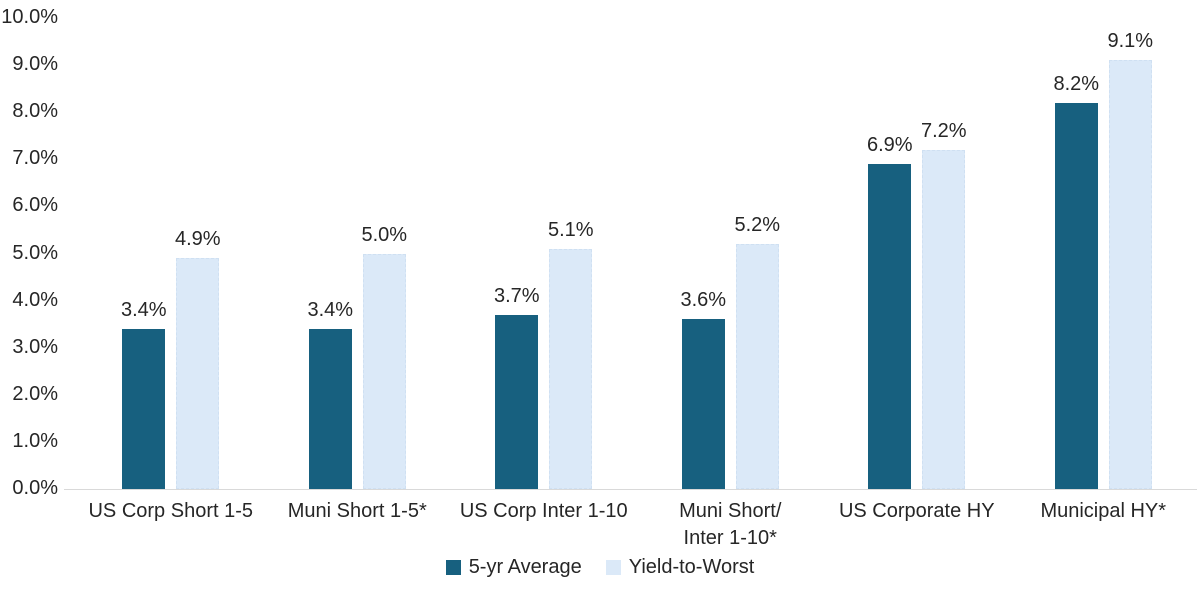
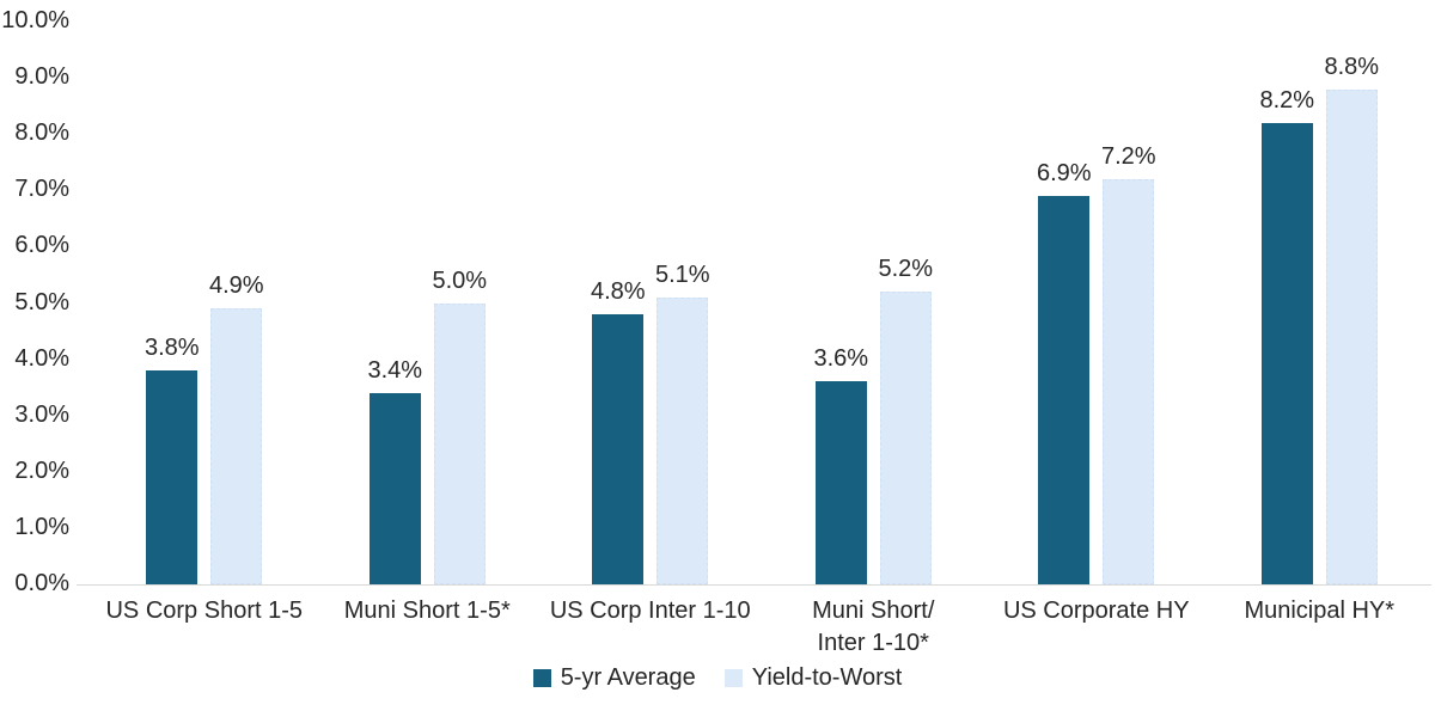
5-yr Average/US Corp Short 1-5: 3.4% -> 3.8%
5-yr Average/US Corp Inter 1-10: 3.7% -> 4.8%
Yield-to-Worst/Municipal HY*: 9.1% -> 8.8%
